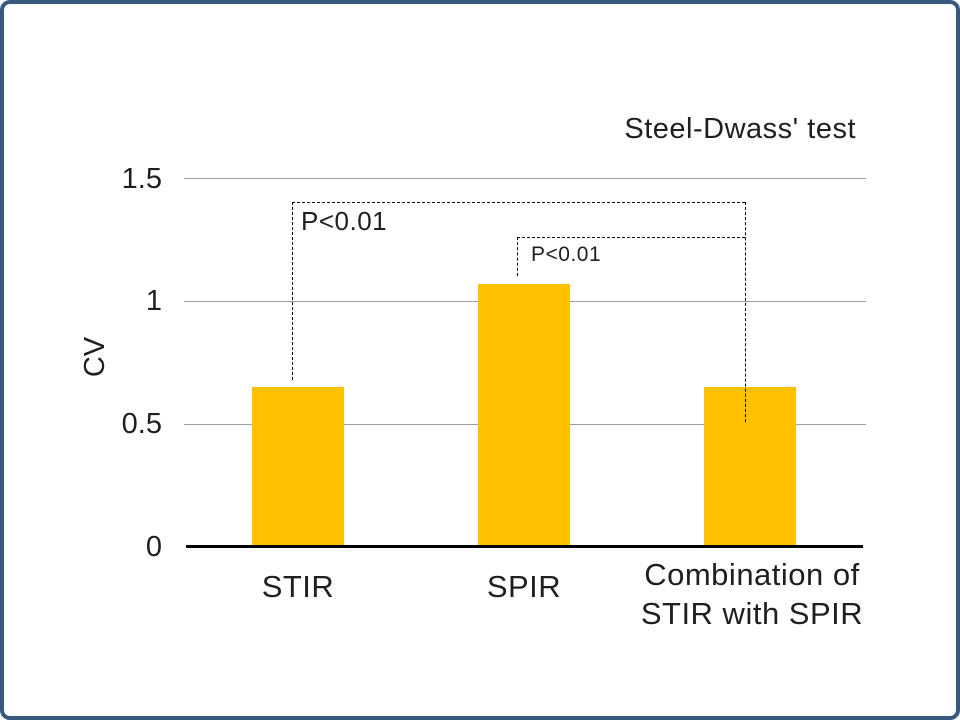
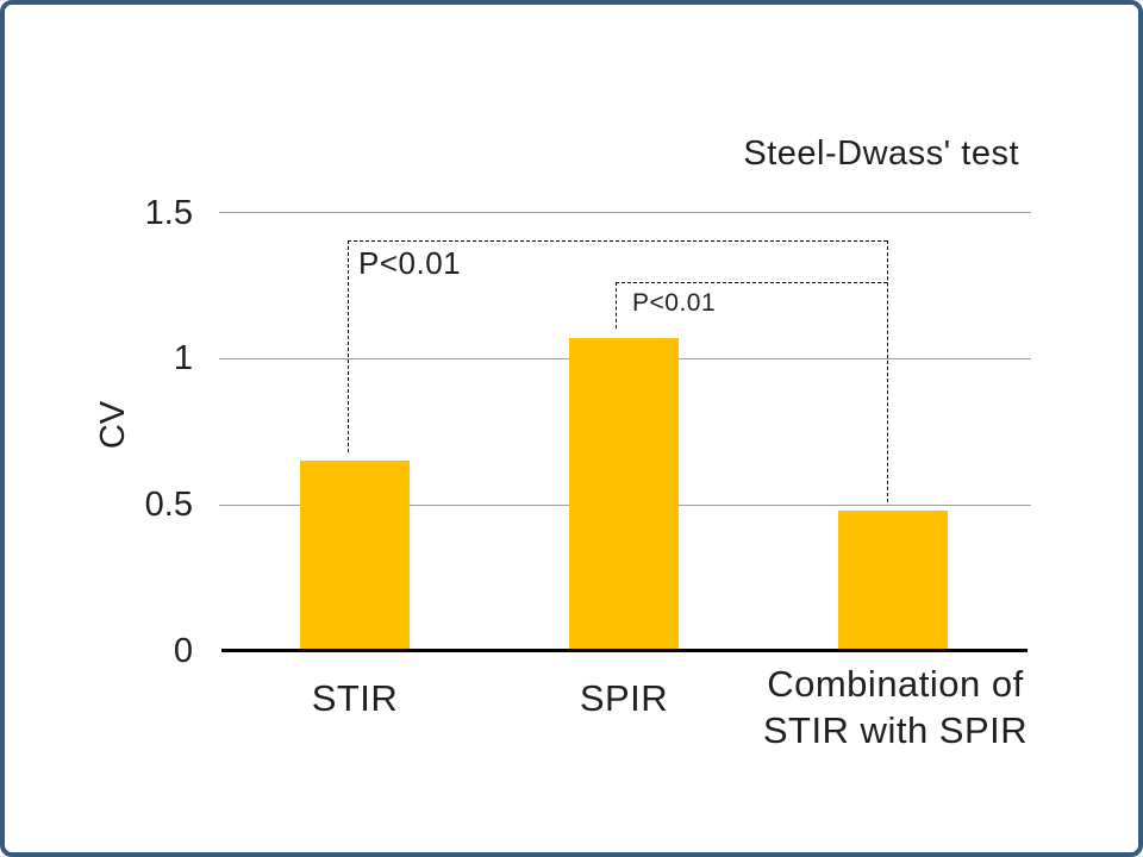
Combination of STIR with SPIR: 0.65 -> 0.48
